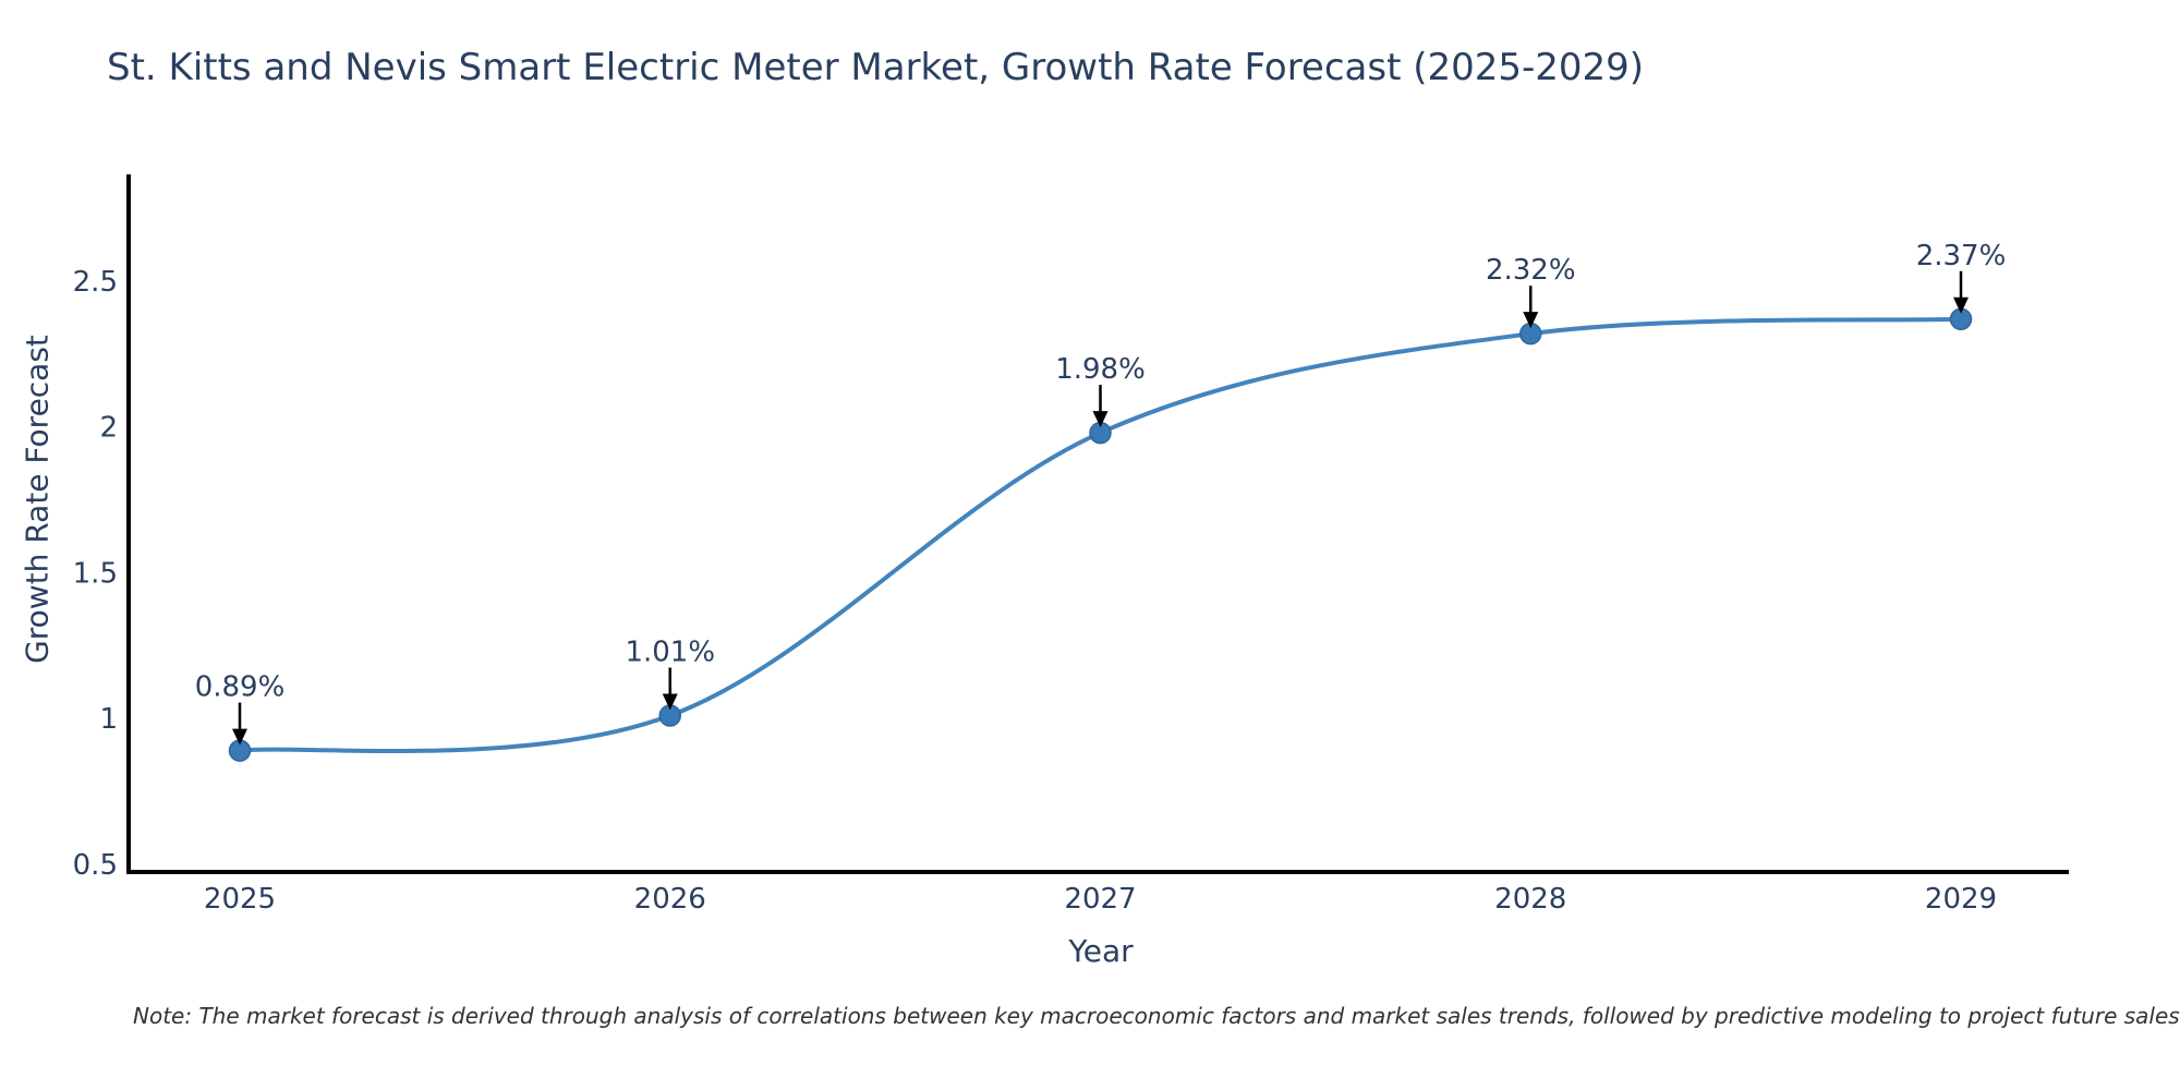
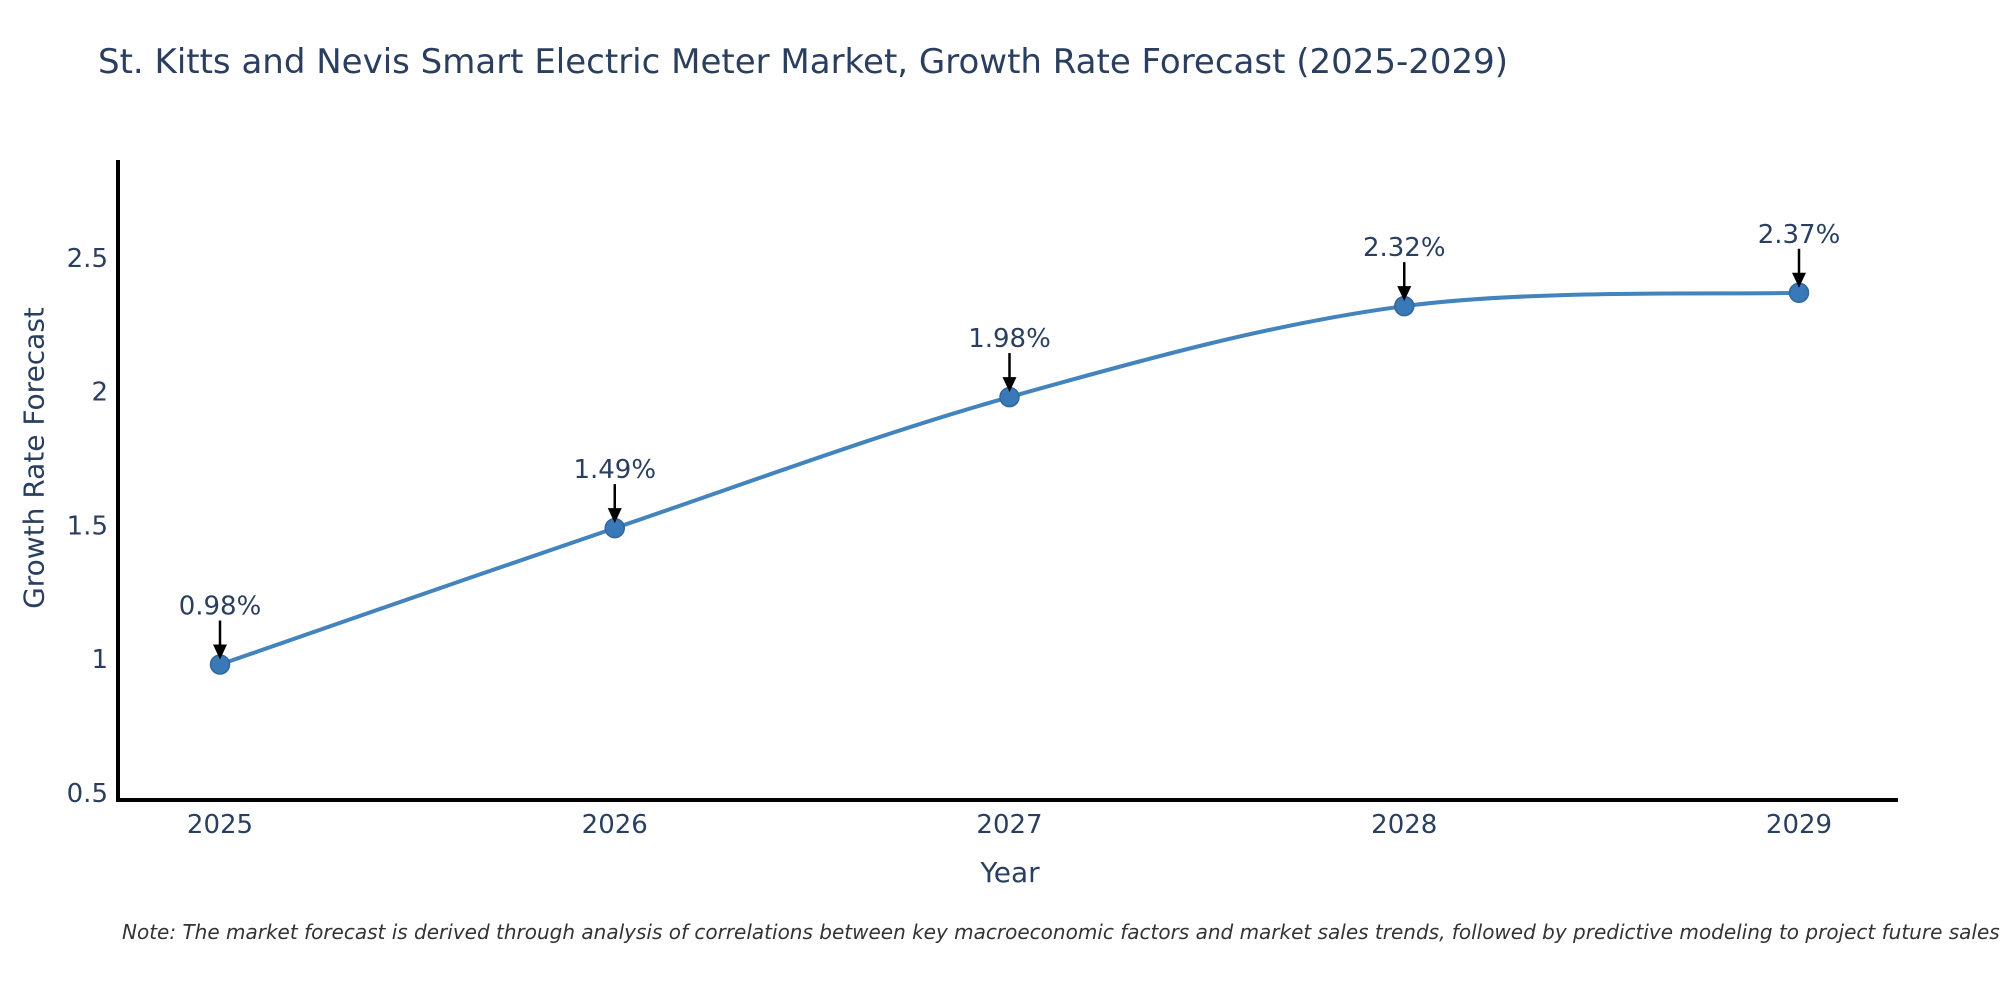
2025: 0.89% -> 0.98%
2026: 1.01% -> 1.49%
